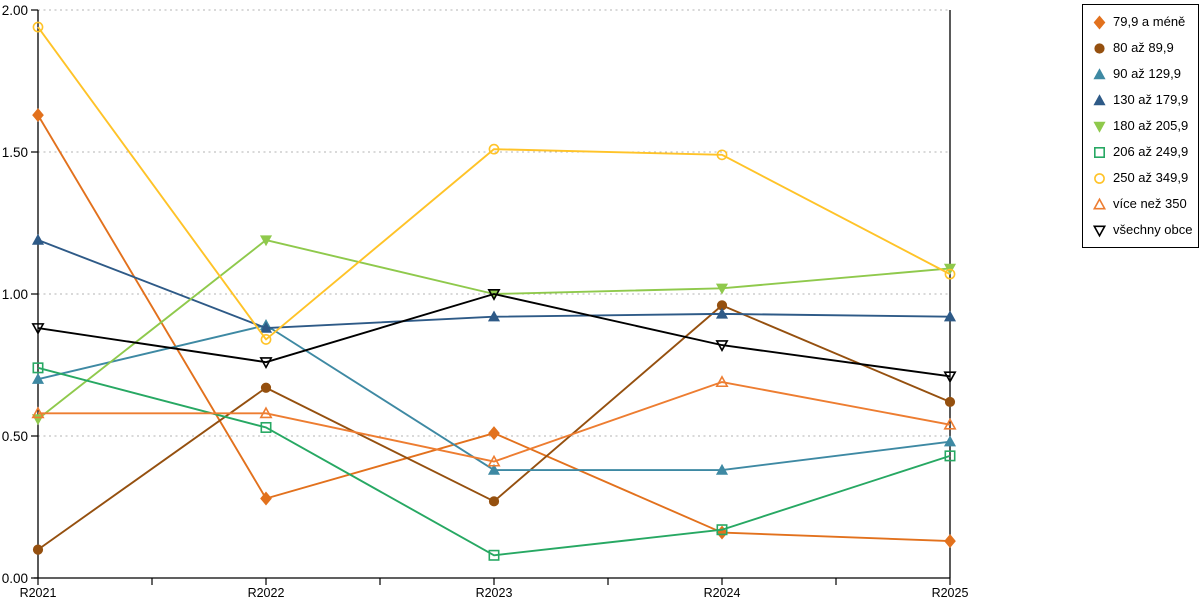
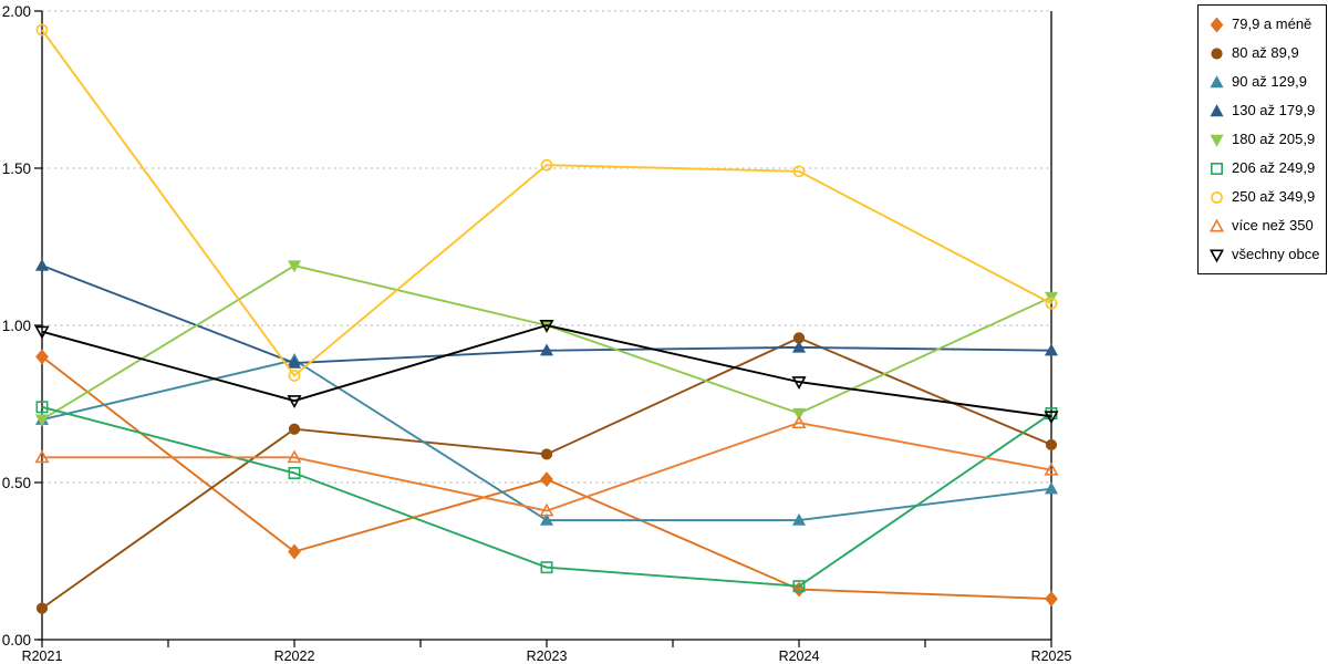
79,9 a méně/R2021: 1.63 -> 0.90
180 až 205,9/R2021: 0.56 -> 0.70
všechny obce/R2021: 0.88 -> 0.98
80 až 89,9/R2023: 0.27 -> 0.59
206 až 249,9/R2023: 0.08 -> 0.23
180 až 205,9/R2024: 1.02 -> 0.72
206 až 249,9/R2025: 0.43 -> 0.72
